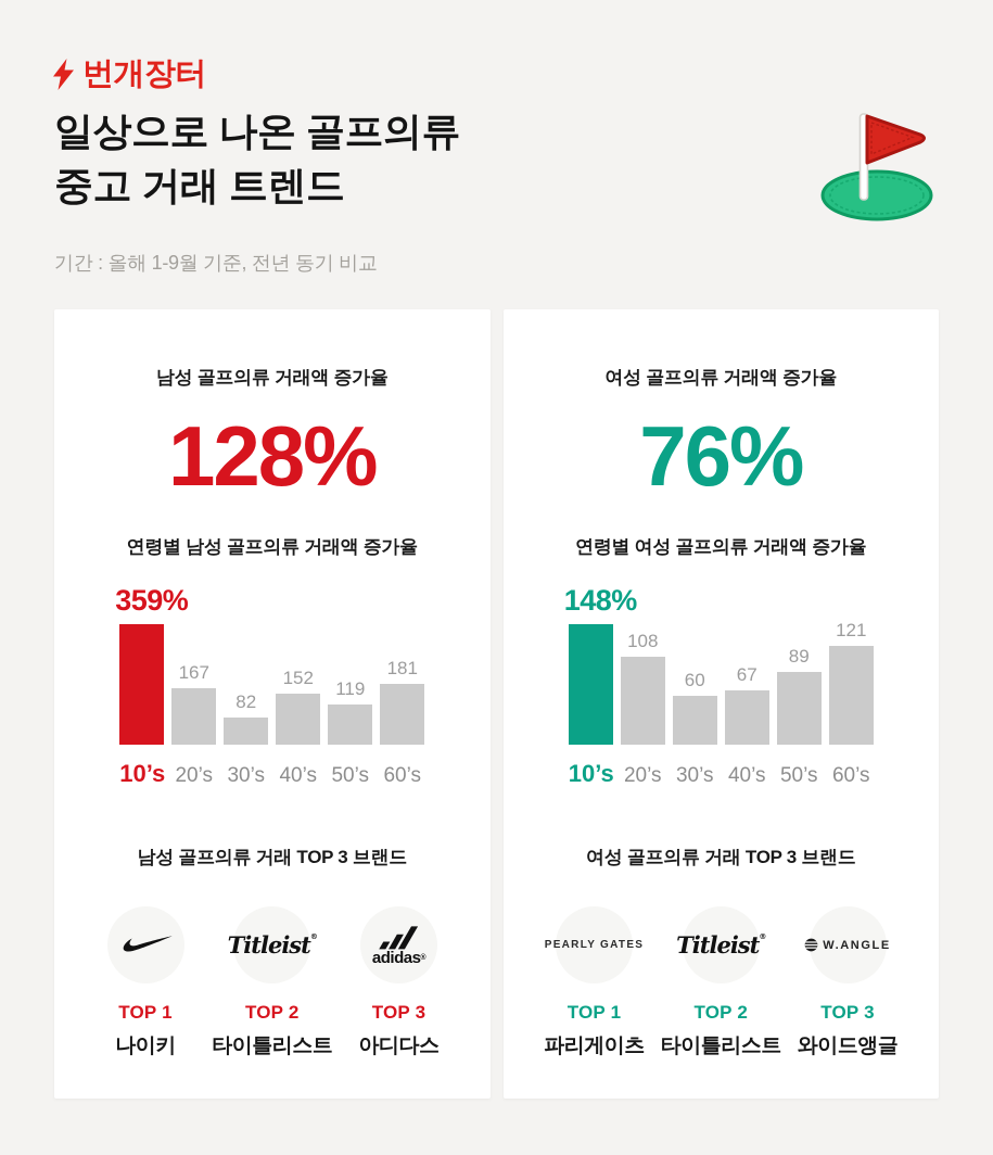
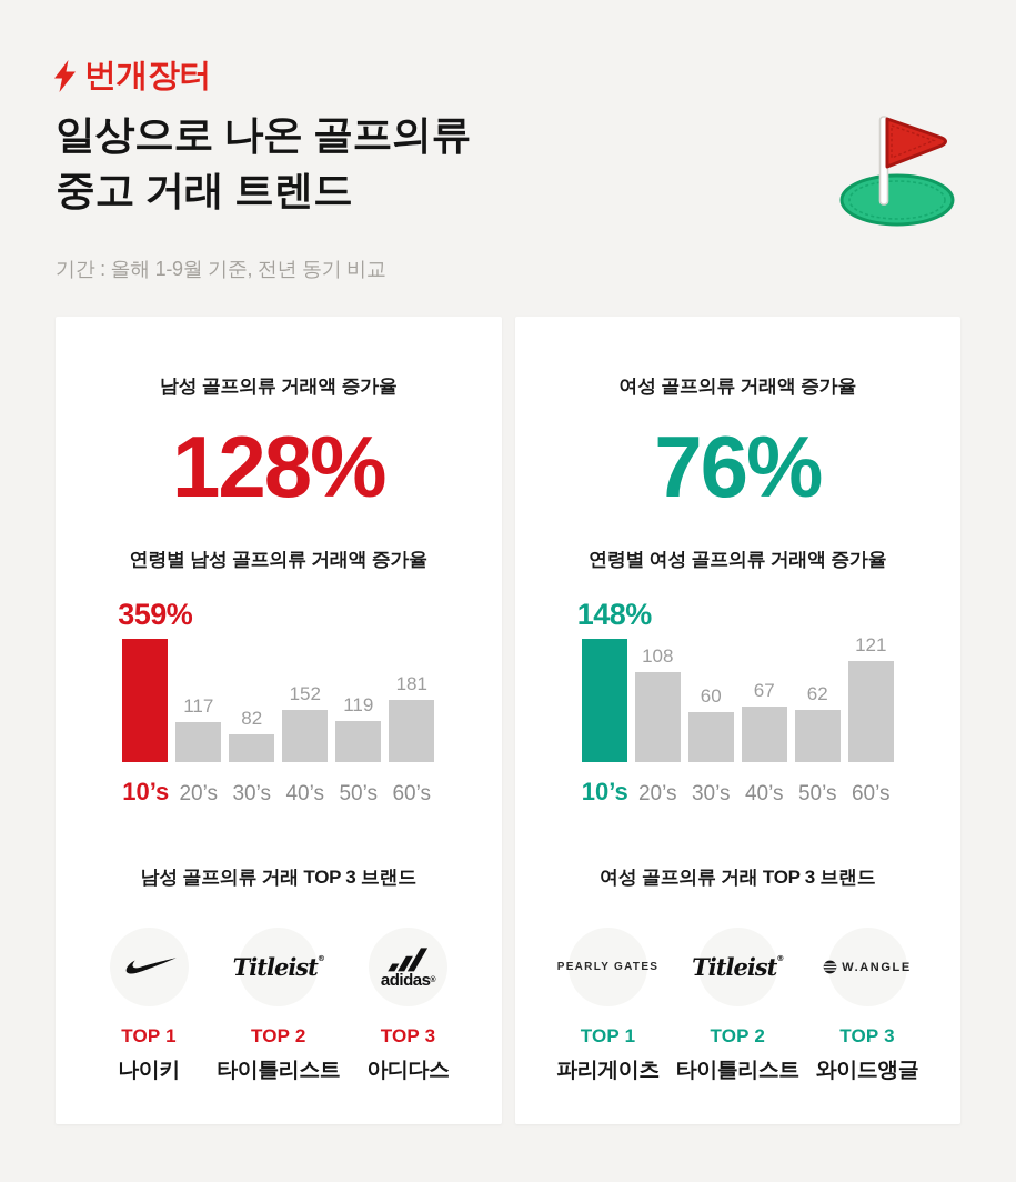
연령별 남성 골프의류 거래액 증가율/20’s: 167 -> 117
연령별 여성 골프의류 거래액 증가율/50’s: 89 -> 62
